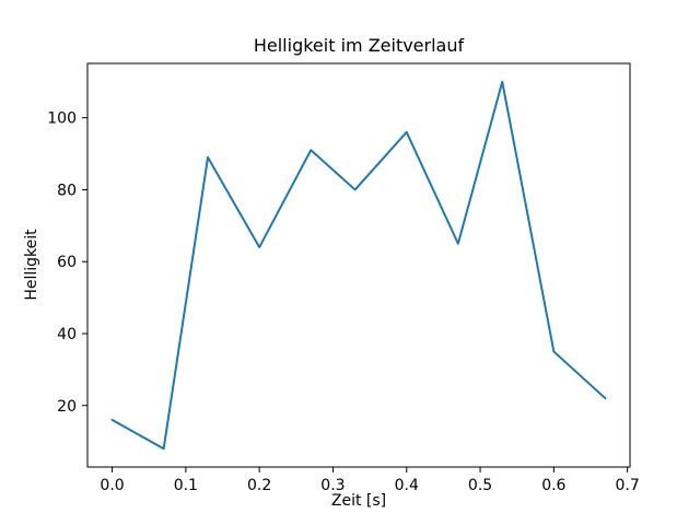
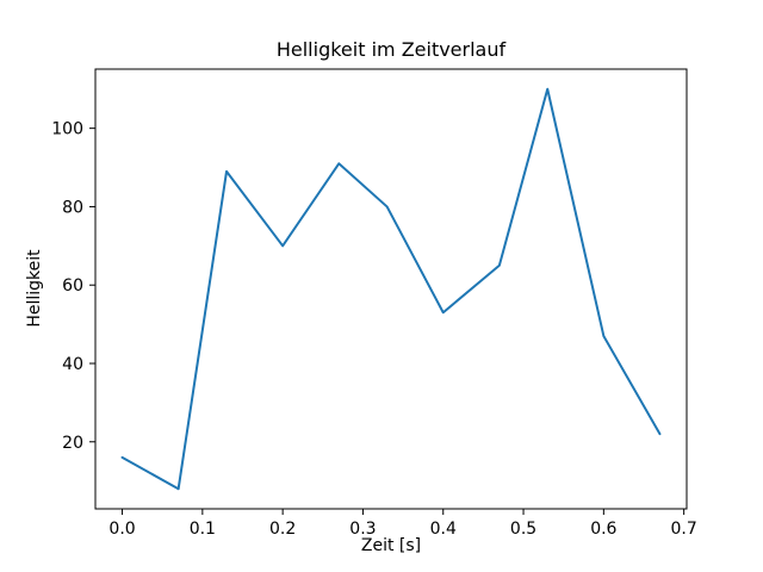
0.2: 64 -> 70
0.4: 96 -> 53
0.6: 35 -> 47
